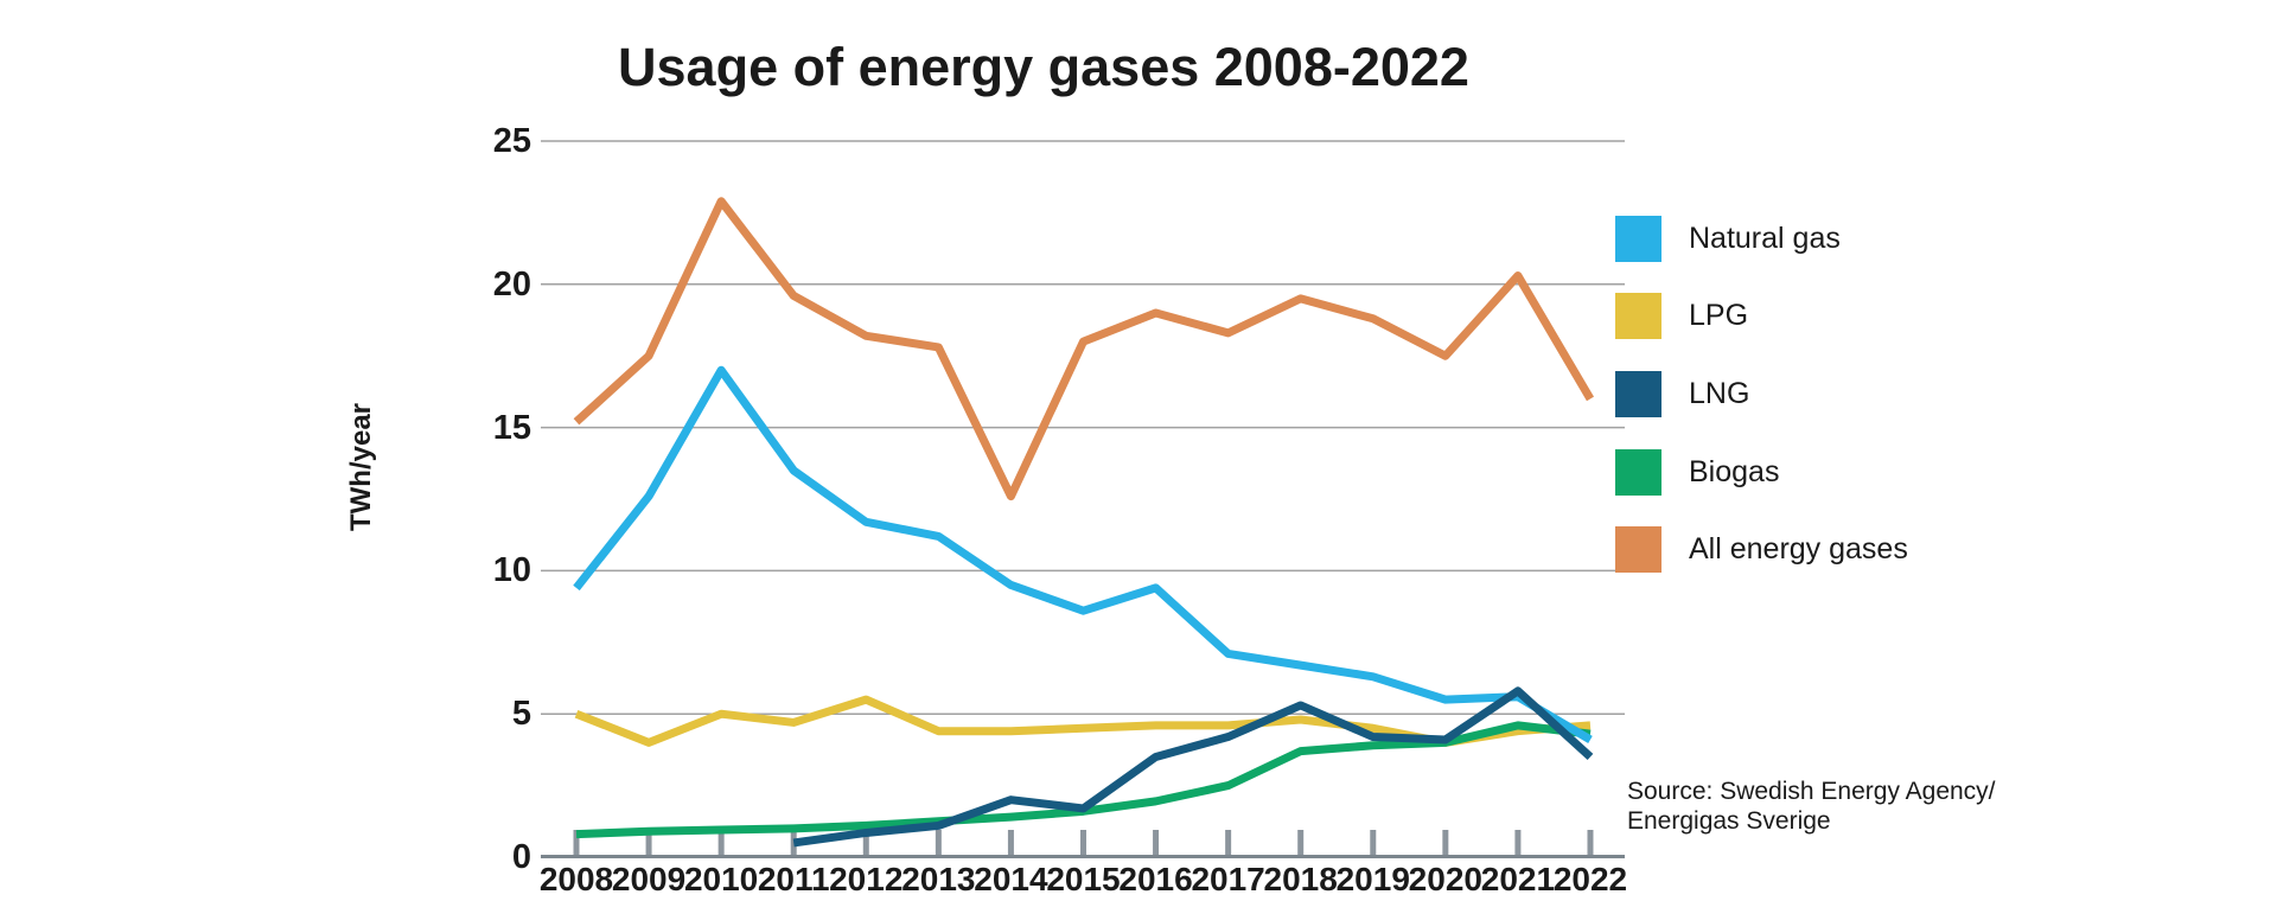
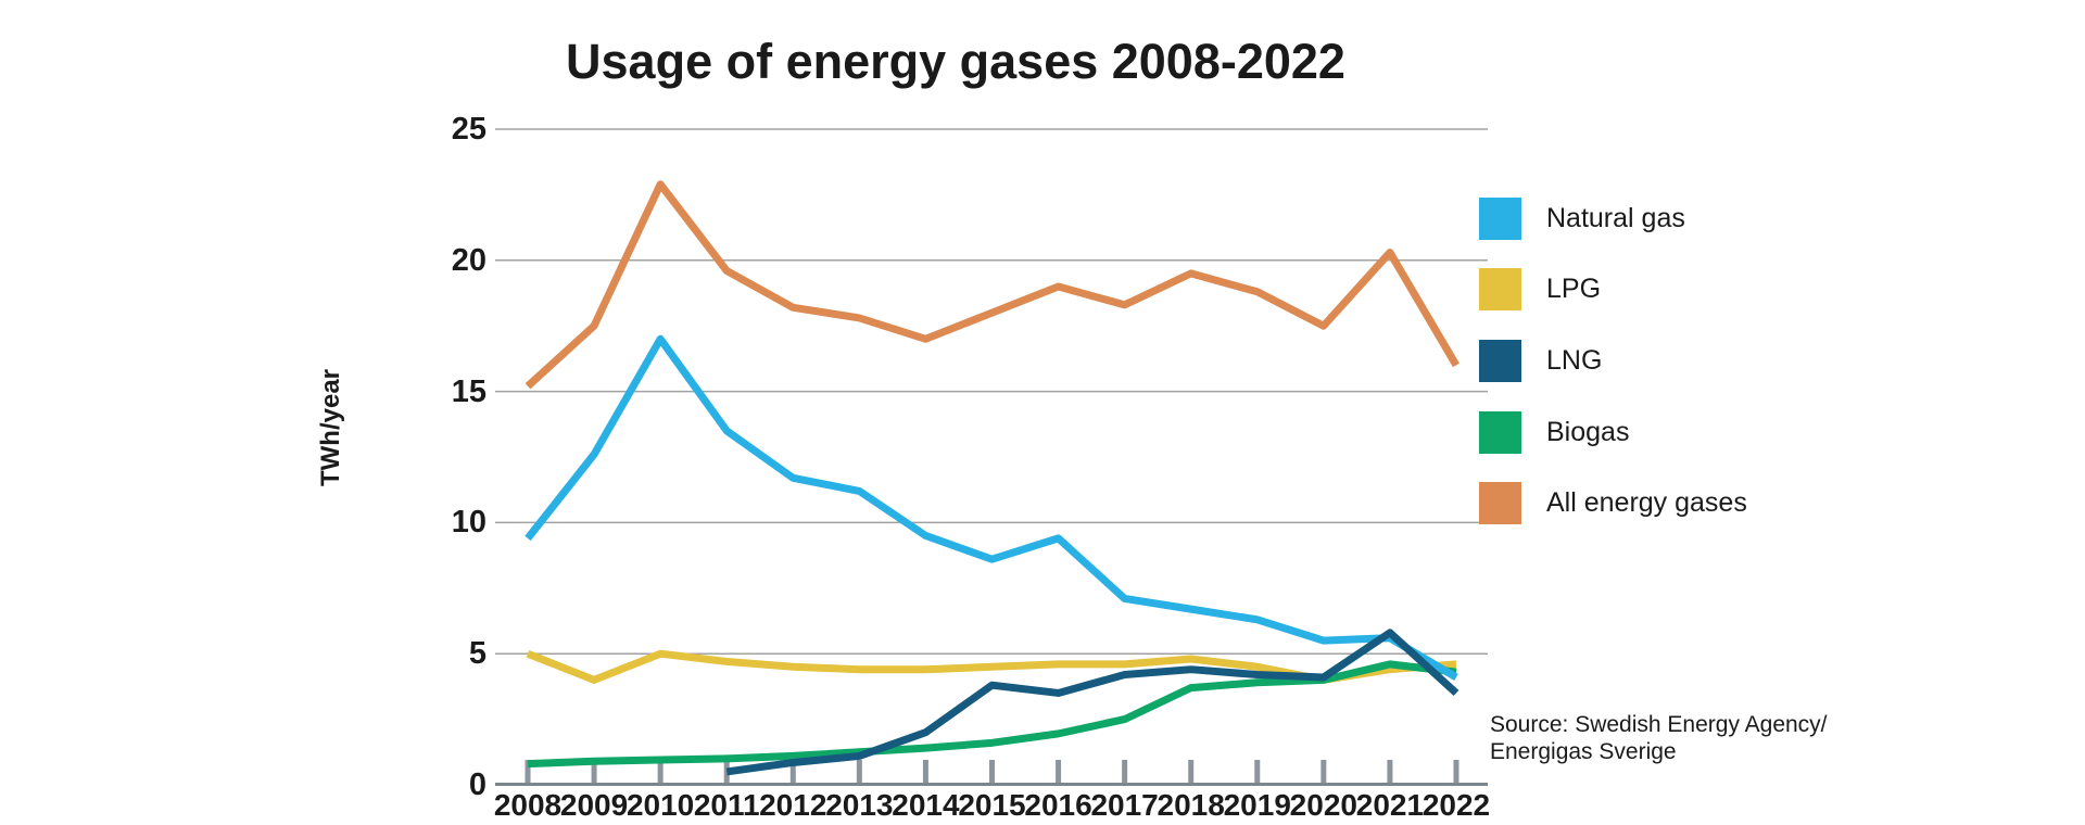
LPG/2012: 5.5 -> 4.5
All energy gases/2014: 12.6 -> 17.0
LNG/2015: 1.7 -> 3.8
LNG/2018: 5.3 -> 4.4
